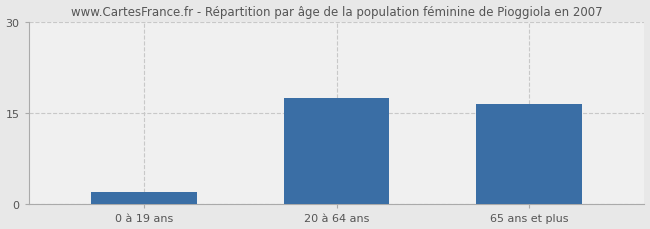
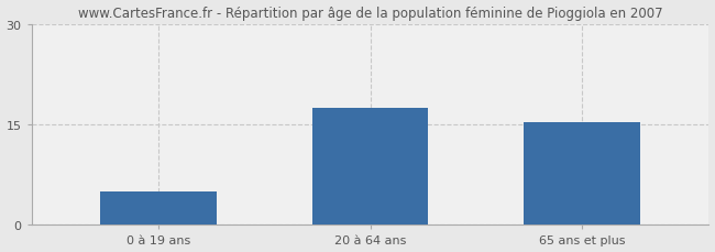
0 à 19 ans: 2.0 -> 5.0
65 ans et plus: 16.5 -> 15.4
